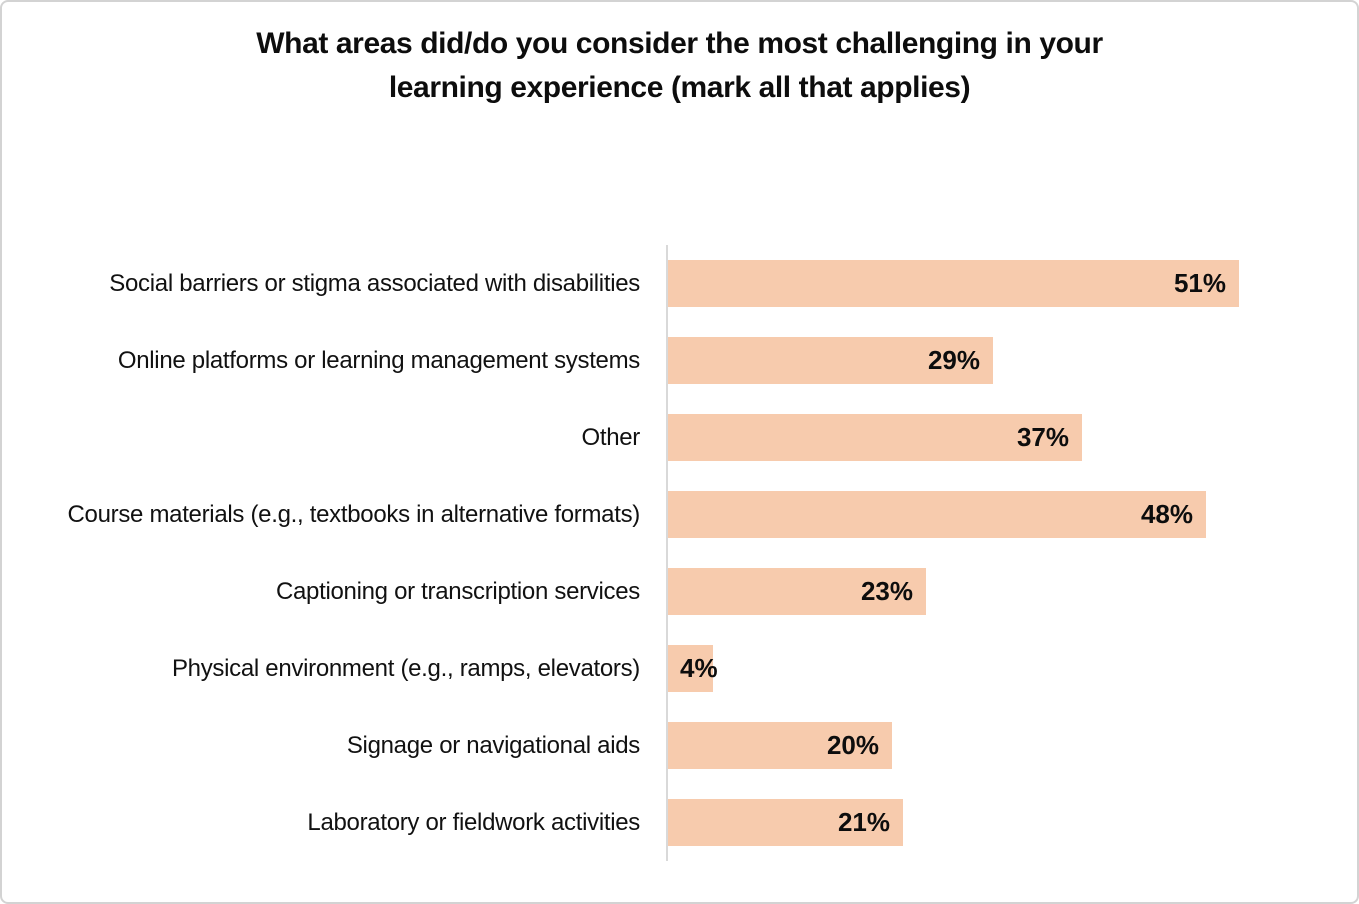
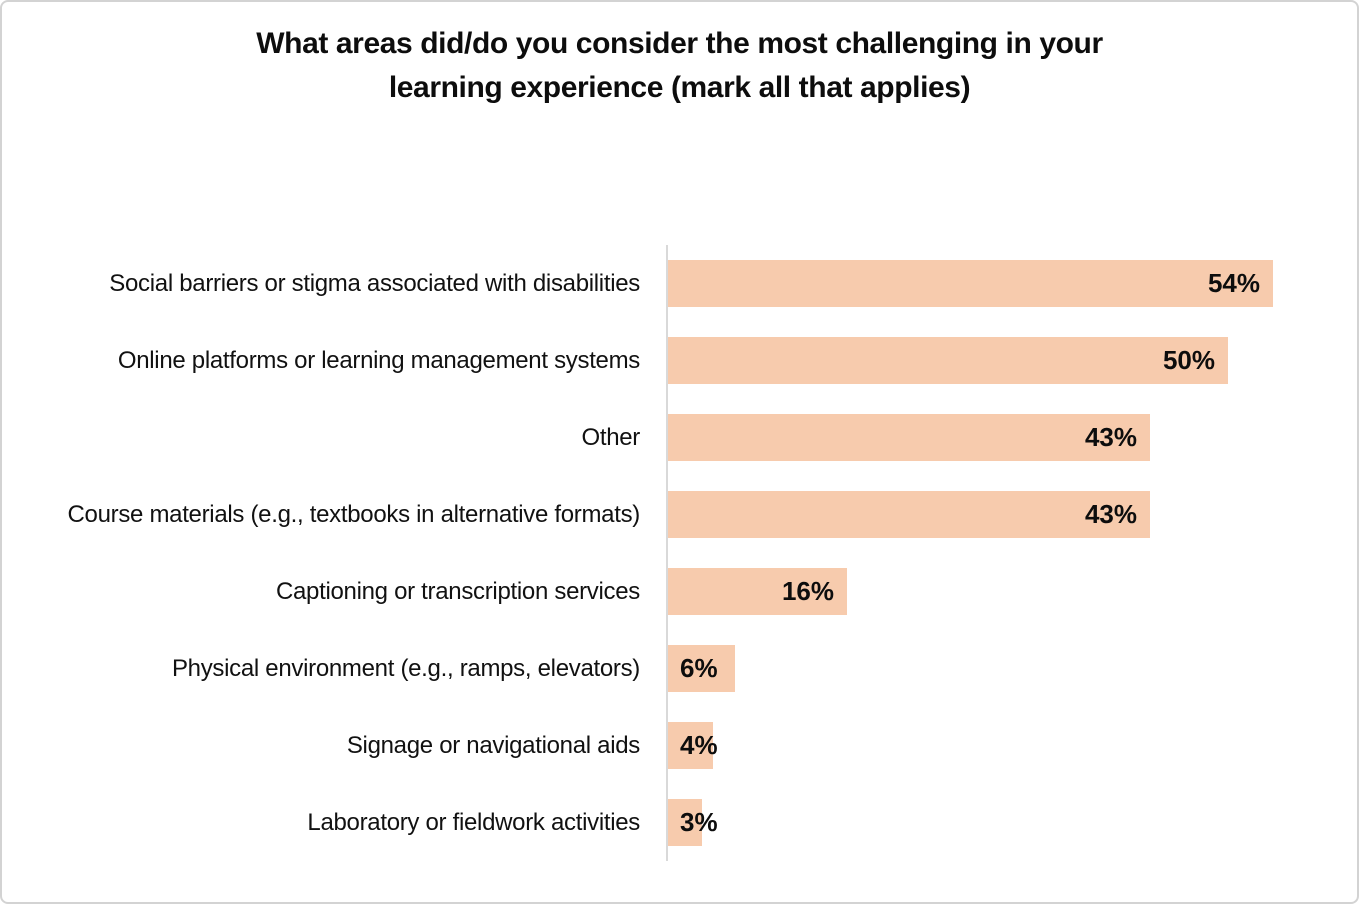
Social barriers or stigma associated with disabilities: 51% -> 54%
Online platforms or learning management systems: 29% -> 50%
Other: 37% -> 43%
Course materials (e.g., textbooks in alternative formats): 48% -> 43%
Captioning or transcription services: 23% -> 16%
Physical environment (e.g., ramps, elevators): 4% -> 6%
Signage or navigational aids: 20% -> 4%
Laboratory or fieldwork activities: 21% -> 3%
